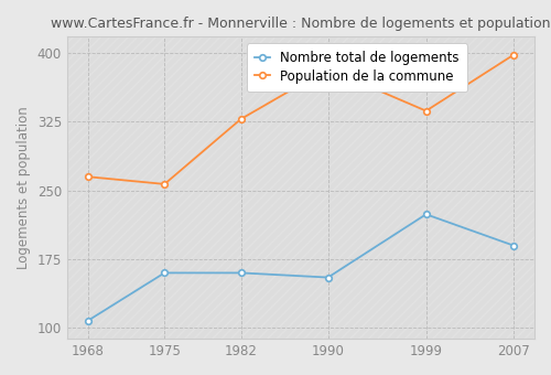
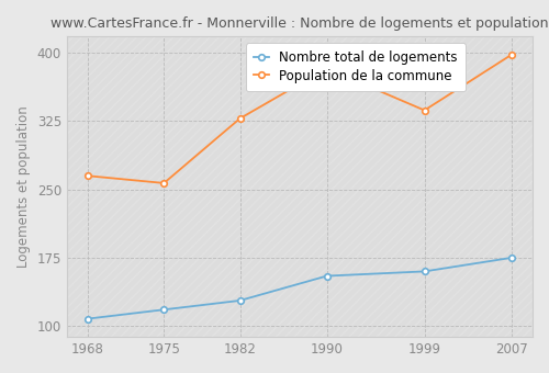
Nombre total de logements/1975: 160 -> 118
Nombre total de logements/1982: 160 -> 128
Nombre total de logements/1999: 224 -> 160
Nombre total de logements/2007: 190 -> 175
